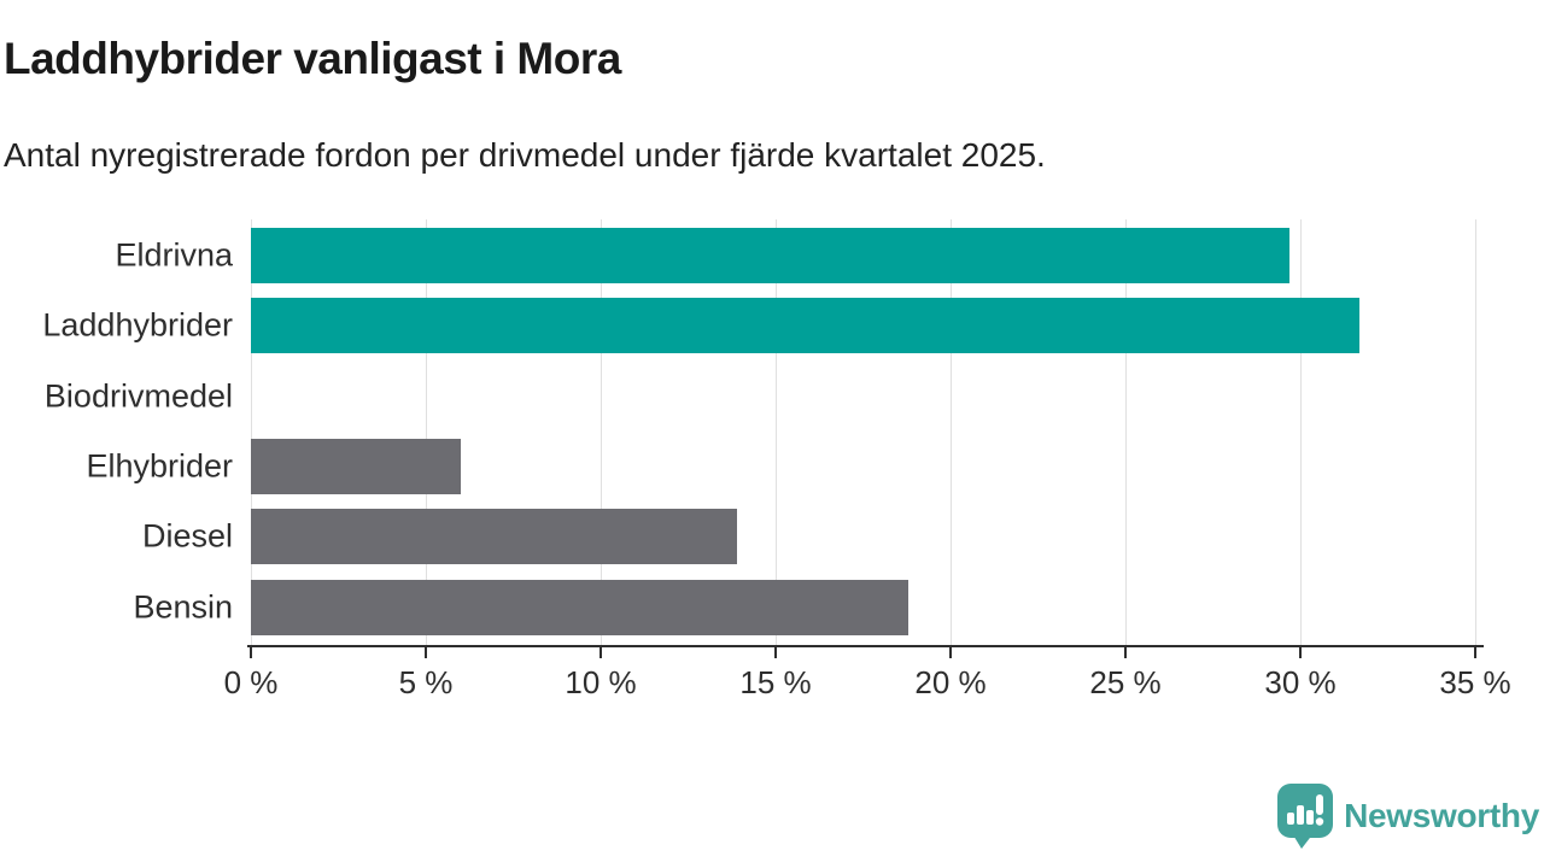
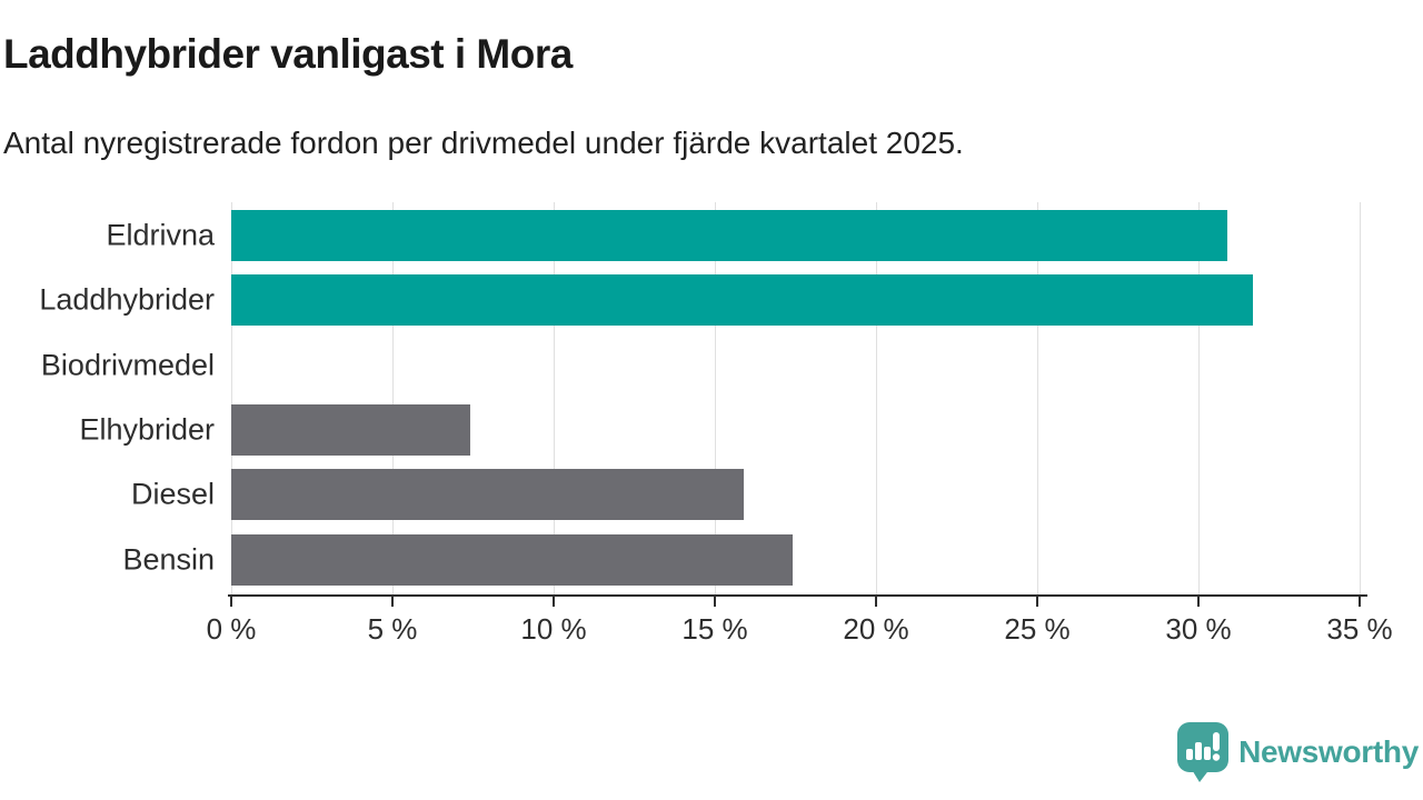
Eldrivna: 29.7% -> 30.9%
Elhybrider: 6.0% -> 7.4%
Diesel: 13.9% -> 15.9%
Bensin: 18.8% -> 17.4%
